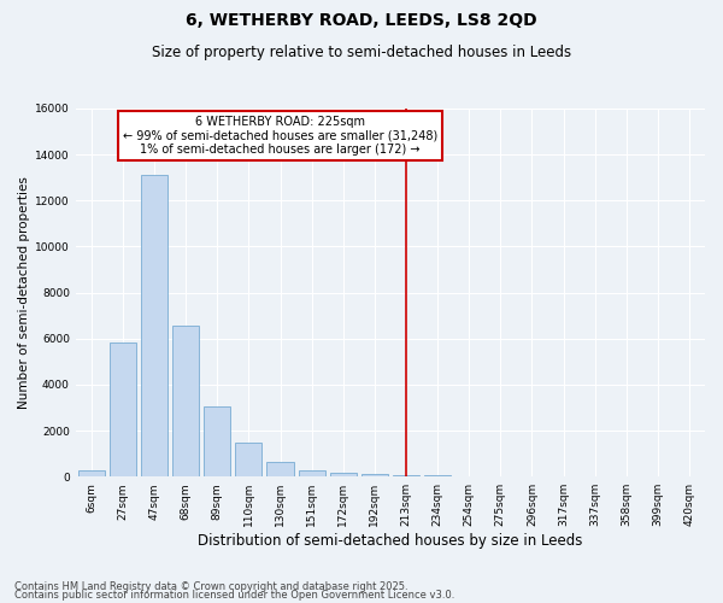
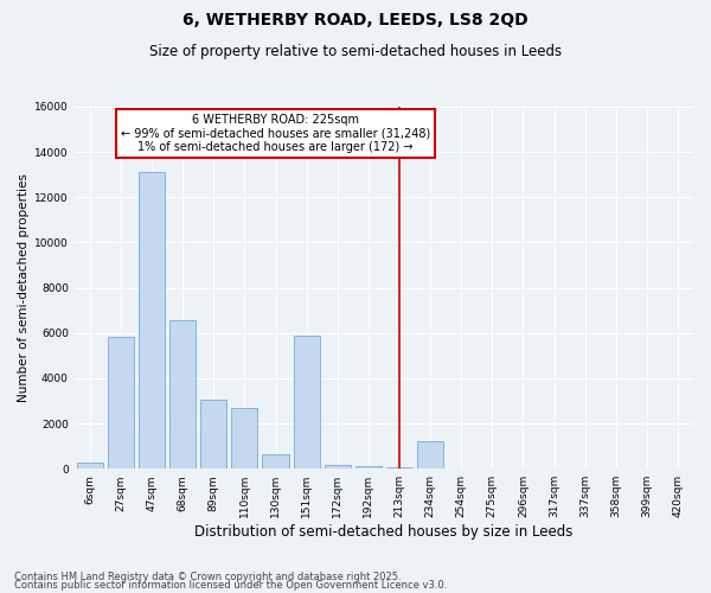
110sqm: 1500 -> 2700
151sqm: 300 -> 5900
234sqm: 0 -> 1200
